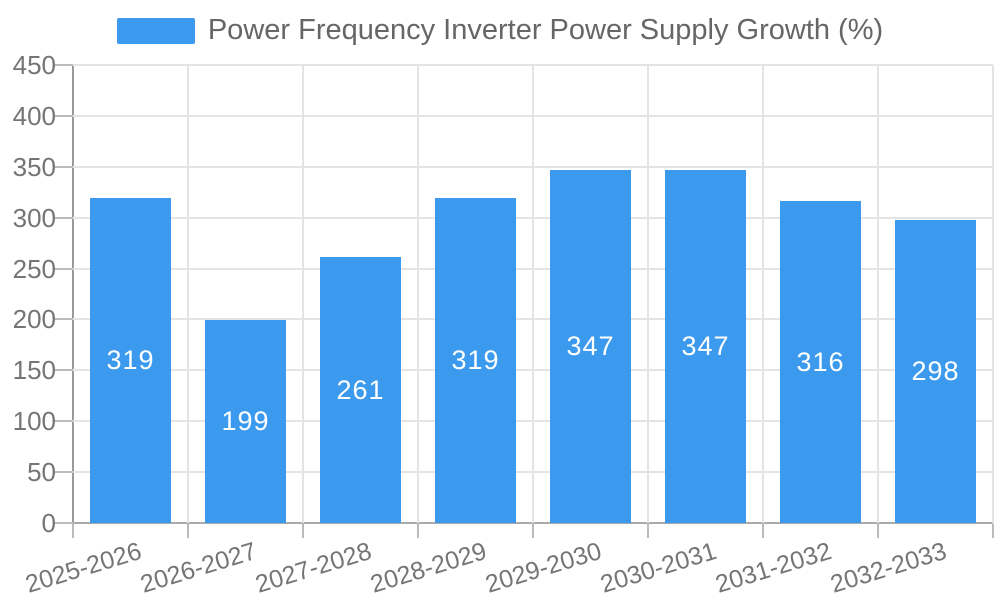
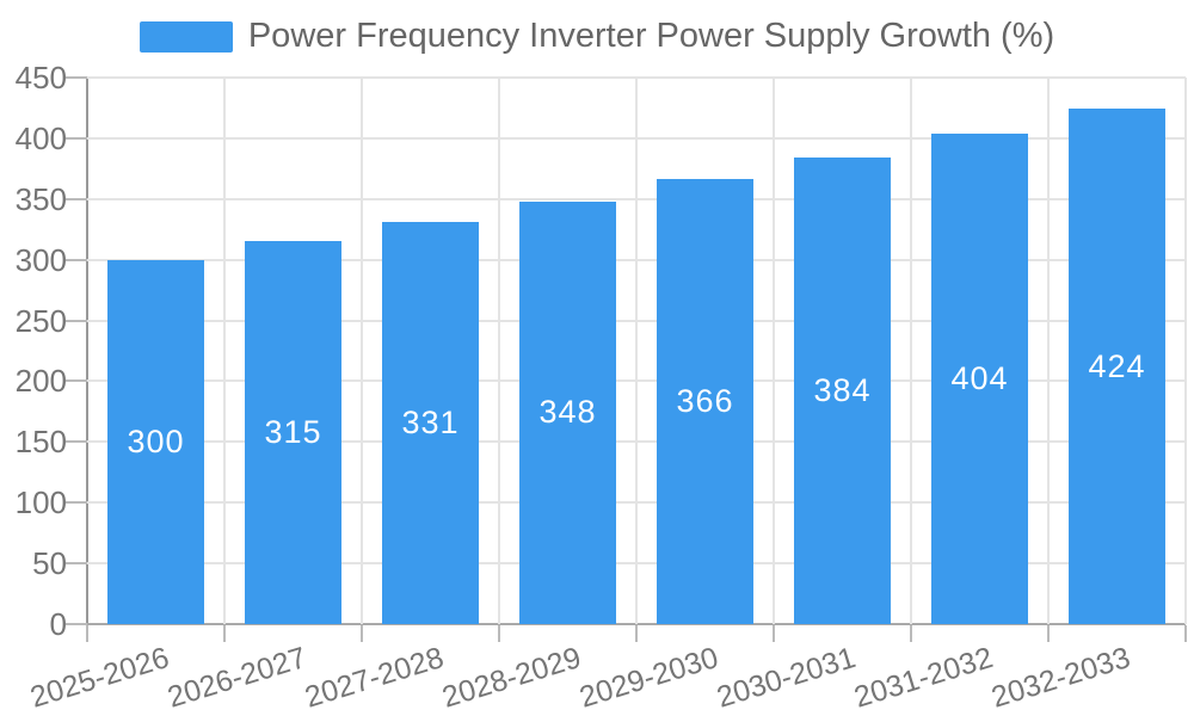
2025-2026: 319 -> 300
2026-2027: 199 -> 315
2027-2028: 261 -> 331
2028-2029: 319 -> 348
2029-2030: 347 -> 366
2030-2031: 347 -> 384
2031-2032: 316 -> 404
2032-2033: 298 -> 424
